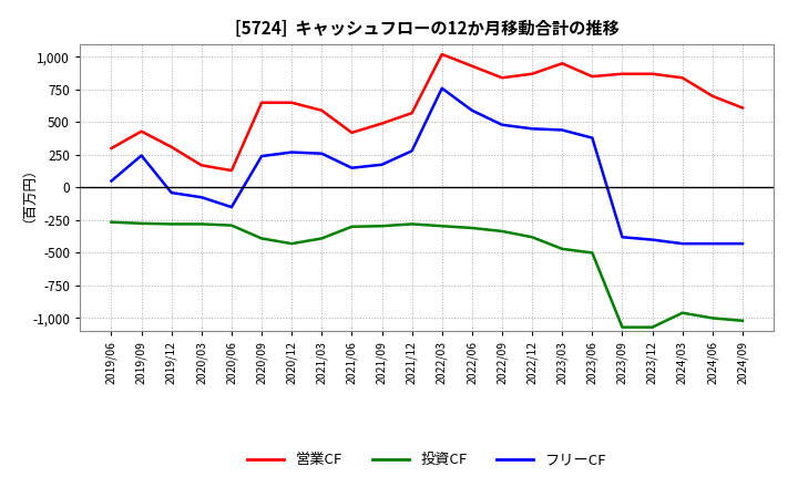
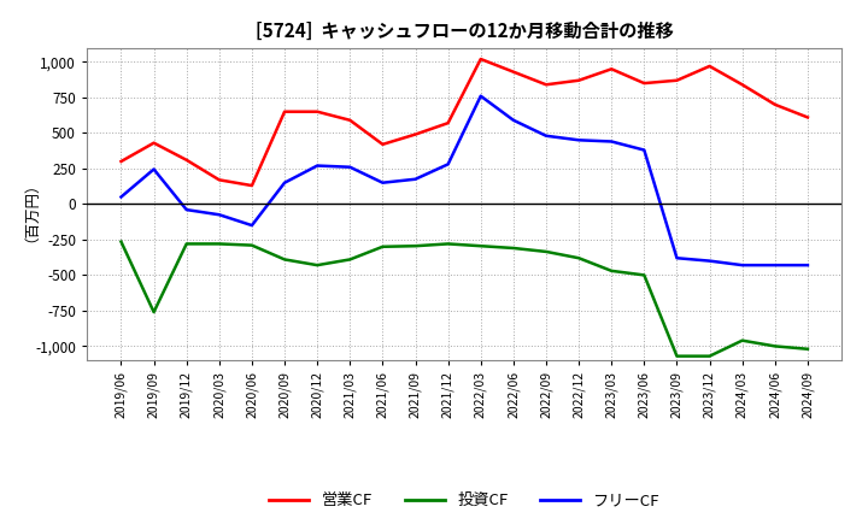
投資CF/2019/09: -280 -> -760
フリーCF/2020/09: 240 -> 150
営業CF/2023/12: 870 -> 970
